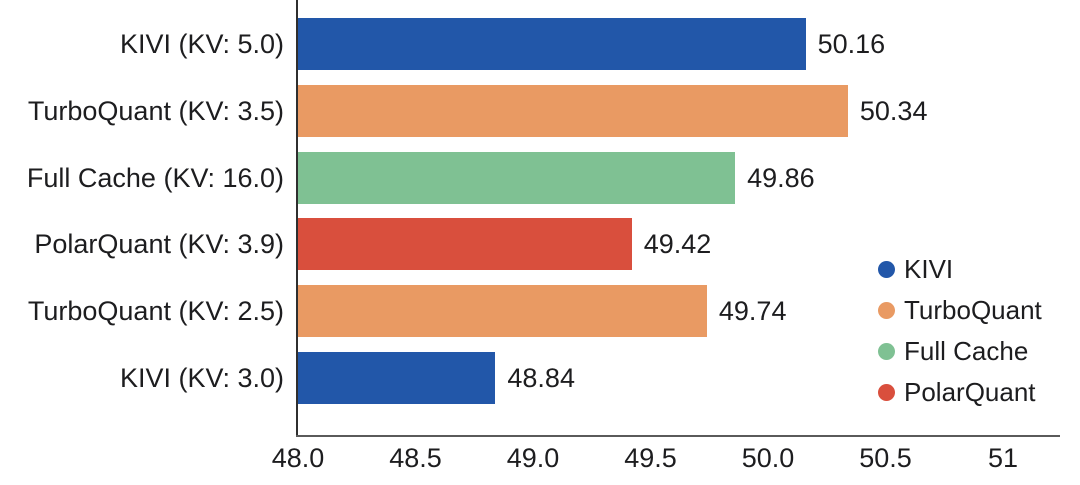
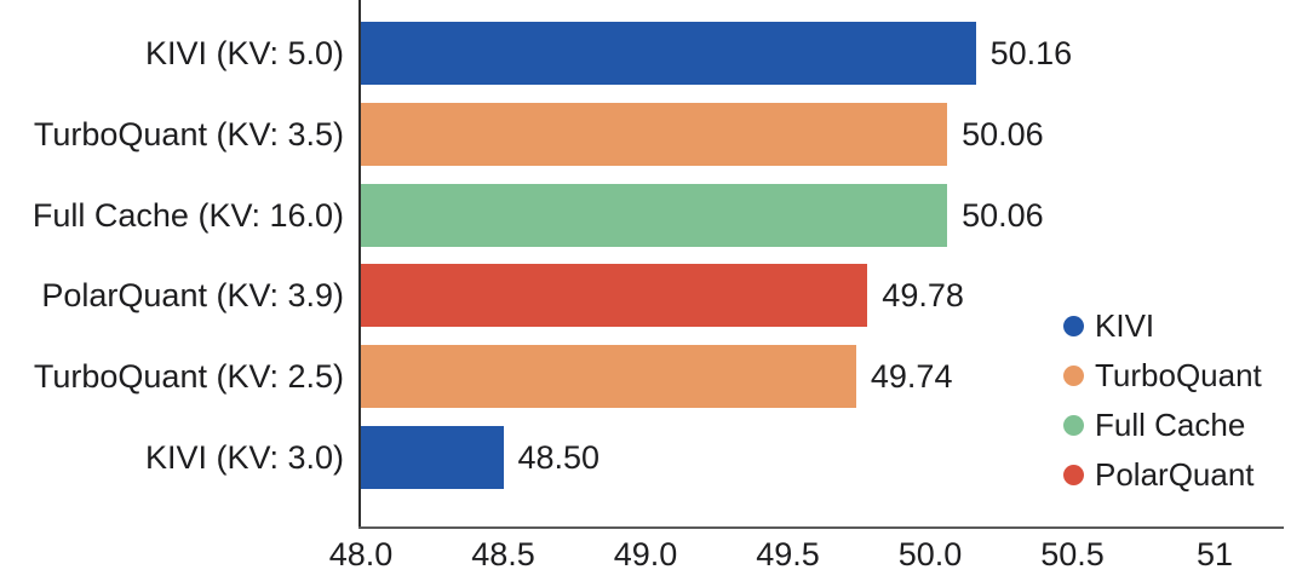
TurboQuant (KV: 3.5): 50.34 -> 50.06
Full Cache (KV: 16.0): 49.86 -> 50.06
PolarQuant (KV: 3.9): 49.42 -> 49.78
KIVI (KV: 3.0): 48.84 -> 48.50
